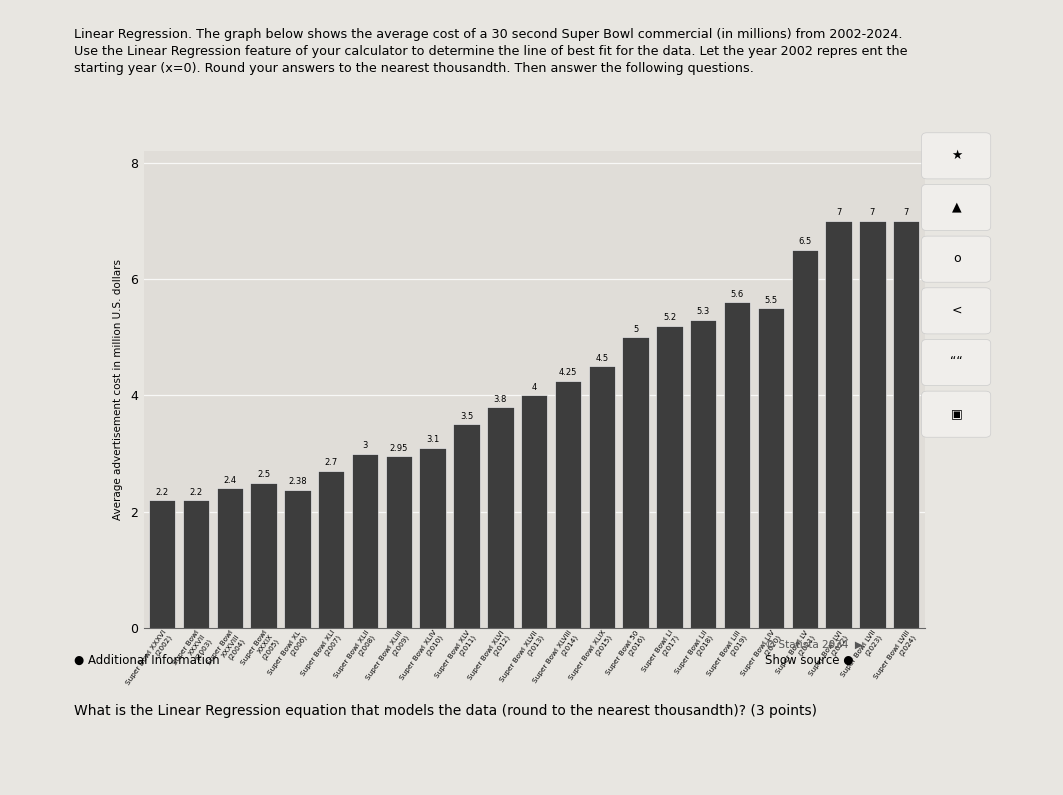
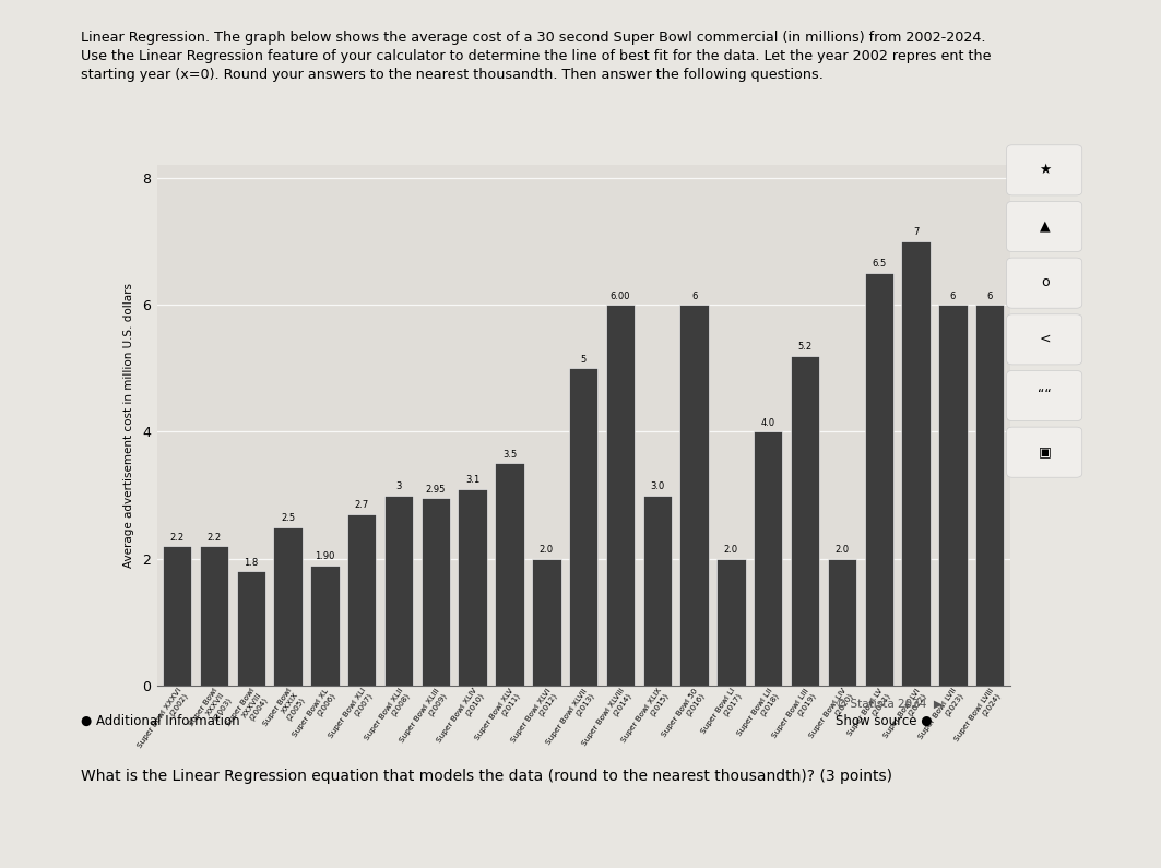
Super Bowl XXXVIII (2004): 2.4 -> 1.8
Super Bowl XL (2006): 2.38 -> 1.90
Super Bowl XLVI (2012): 3.8 -> 2.0
Super Bowl XLVII (2013): 4 -> 5
Super Bowl XLVIII (2014): 4.25 -> 6.00
Super Bowl XLIX (2015): 4.5 -> 3.0
Super Bowl 50 (2016): 5 -> 6
Super Bowl LI (2017): 5.2 -> 2.0
Super Bowl LII (2018): 5.3 -> 4.0
Super Bowl LIII (2019): 5.6 -> 5.2
Super Bowl LIV (2020): 5.5 -> 2.0
Super Bowl LVII (2023): 7 -> 6
Super Bowl LVIII (2024): 7 -> 6
